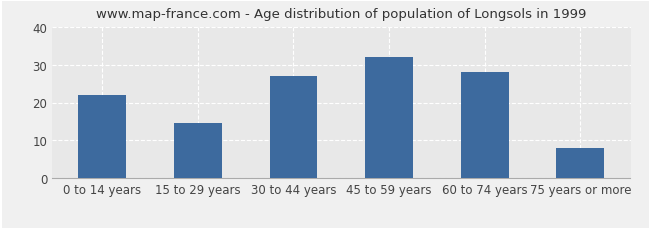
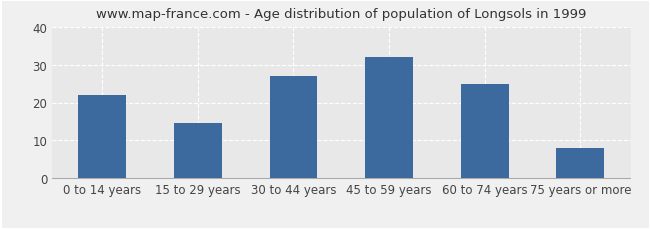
60 to 74 years: 28.0 -> 25.0
